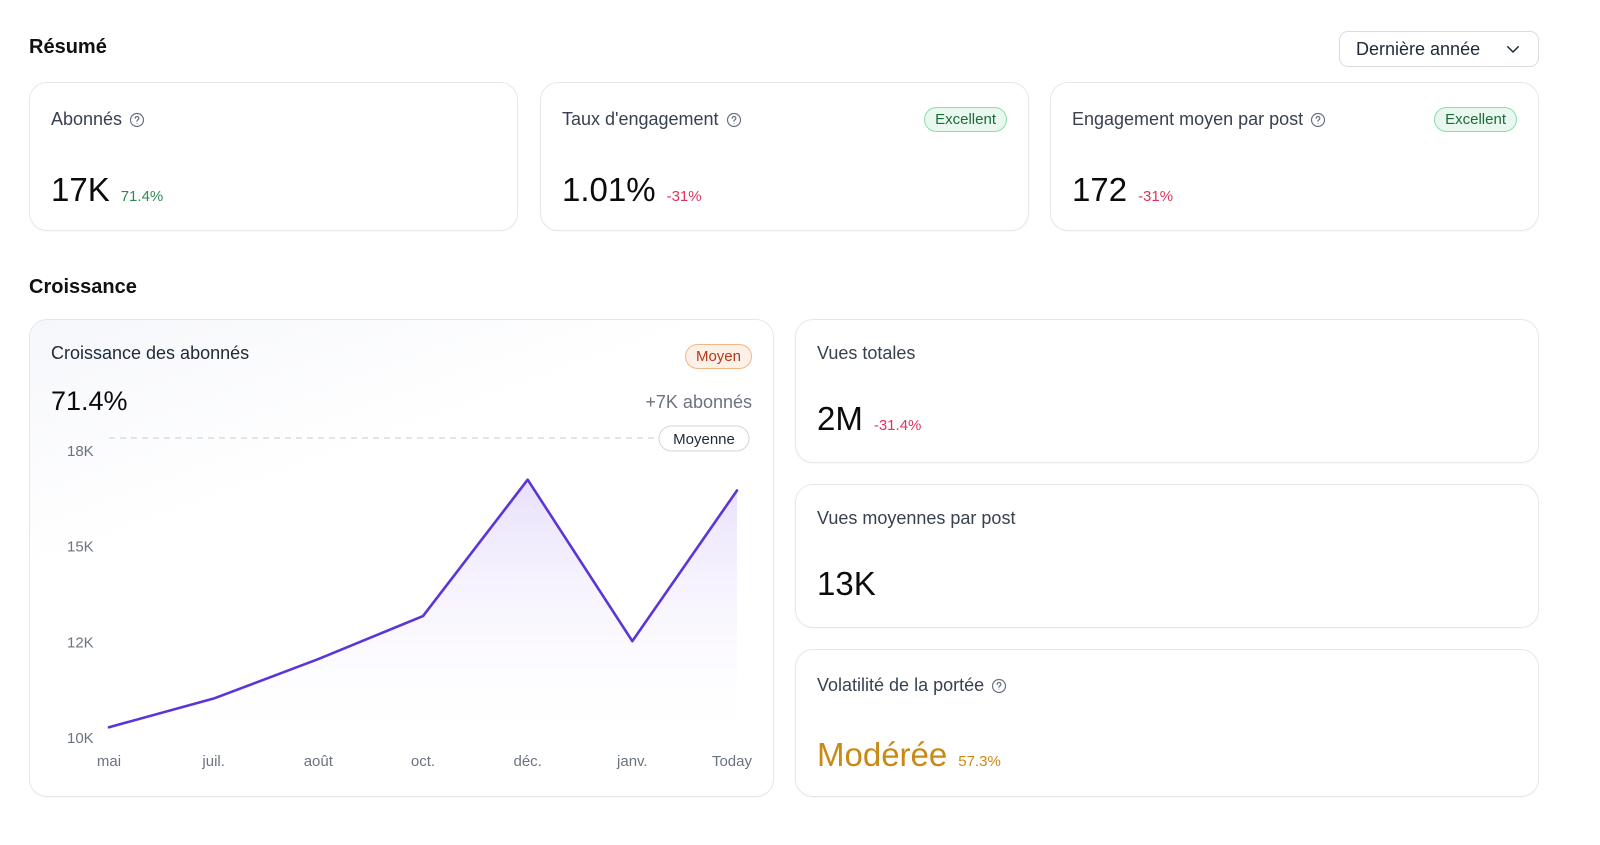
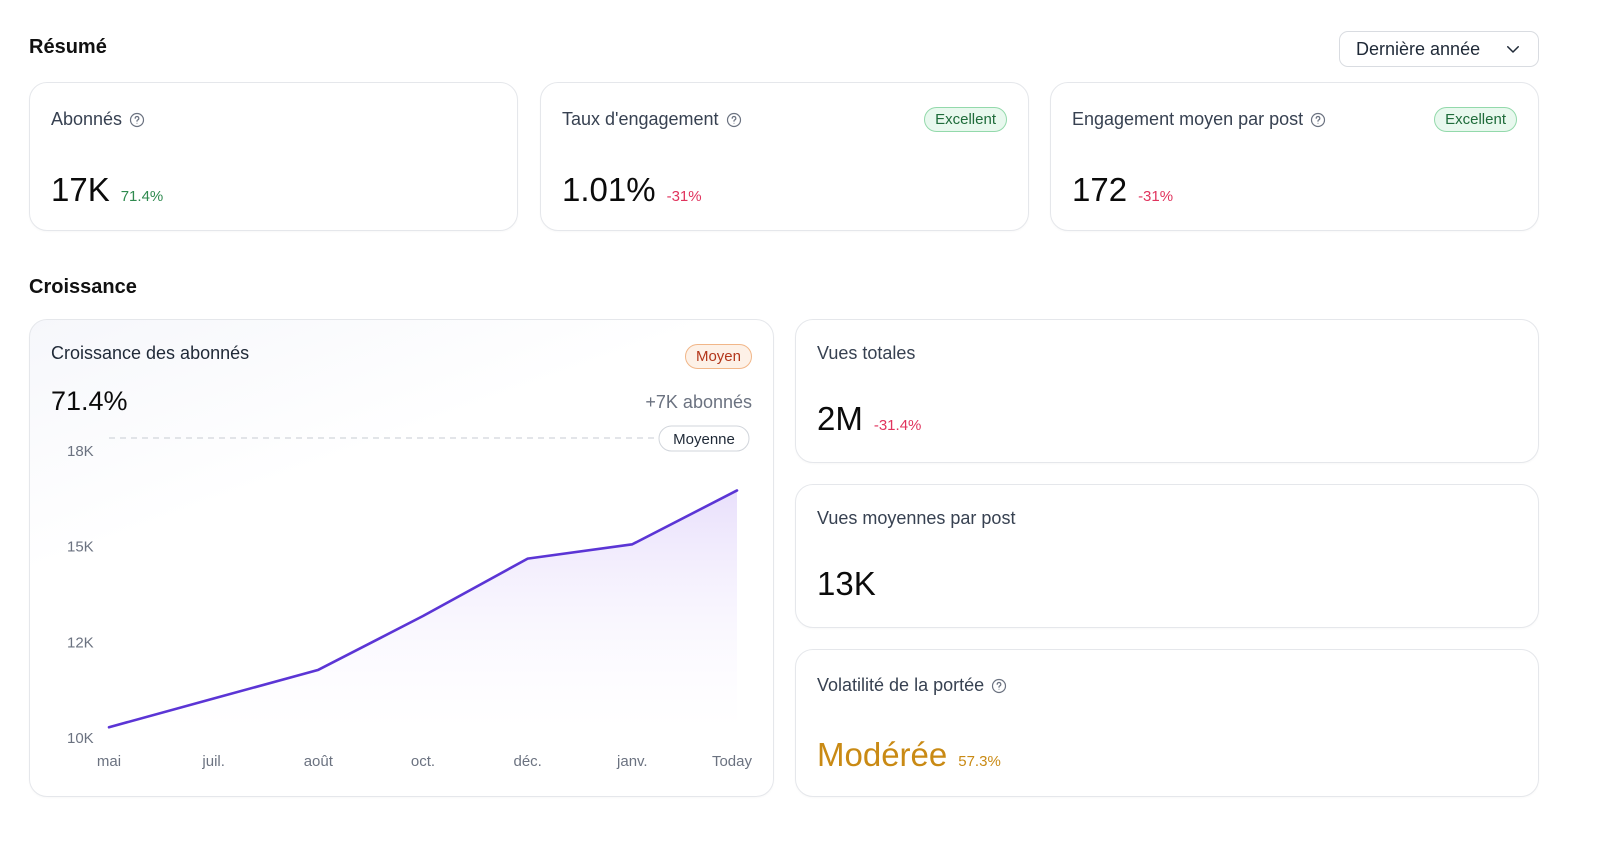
août: 12.2K -> 11.9K
déc.: 17.2K -> 15.0K
janv.: 12.7K -> 15.4K
